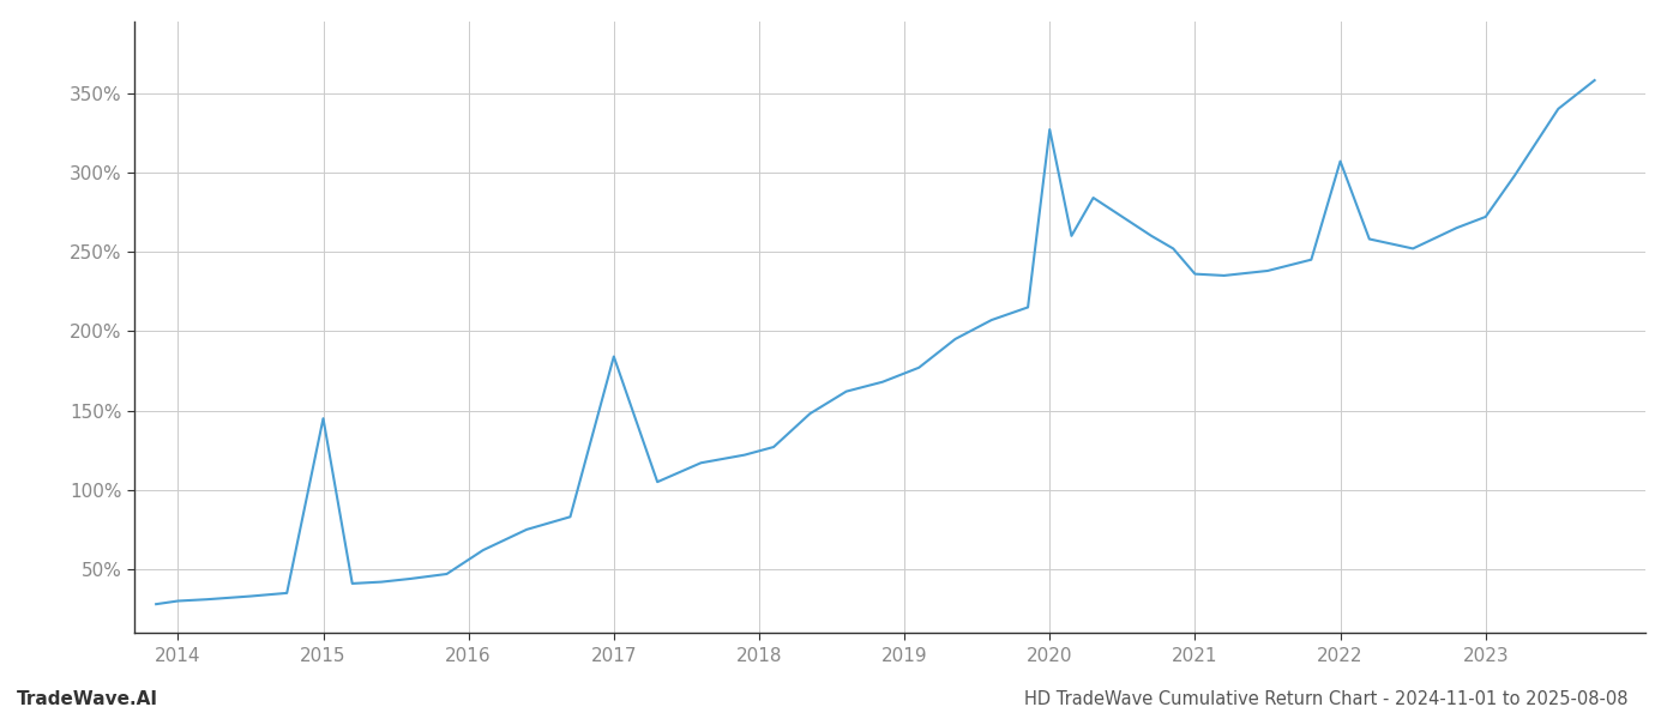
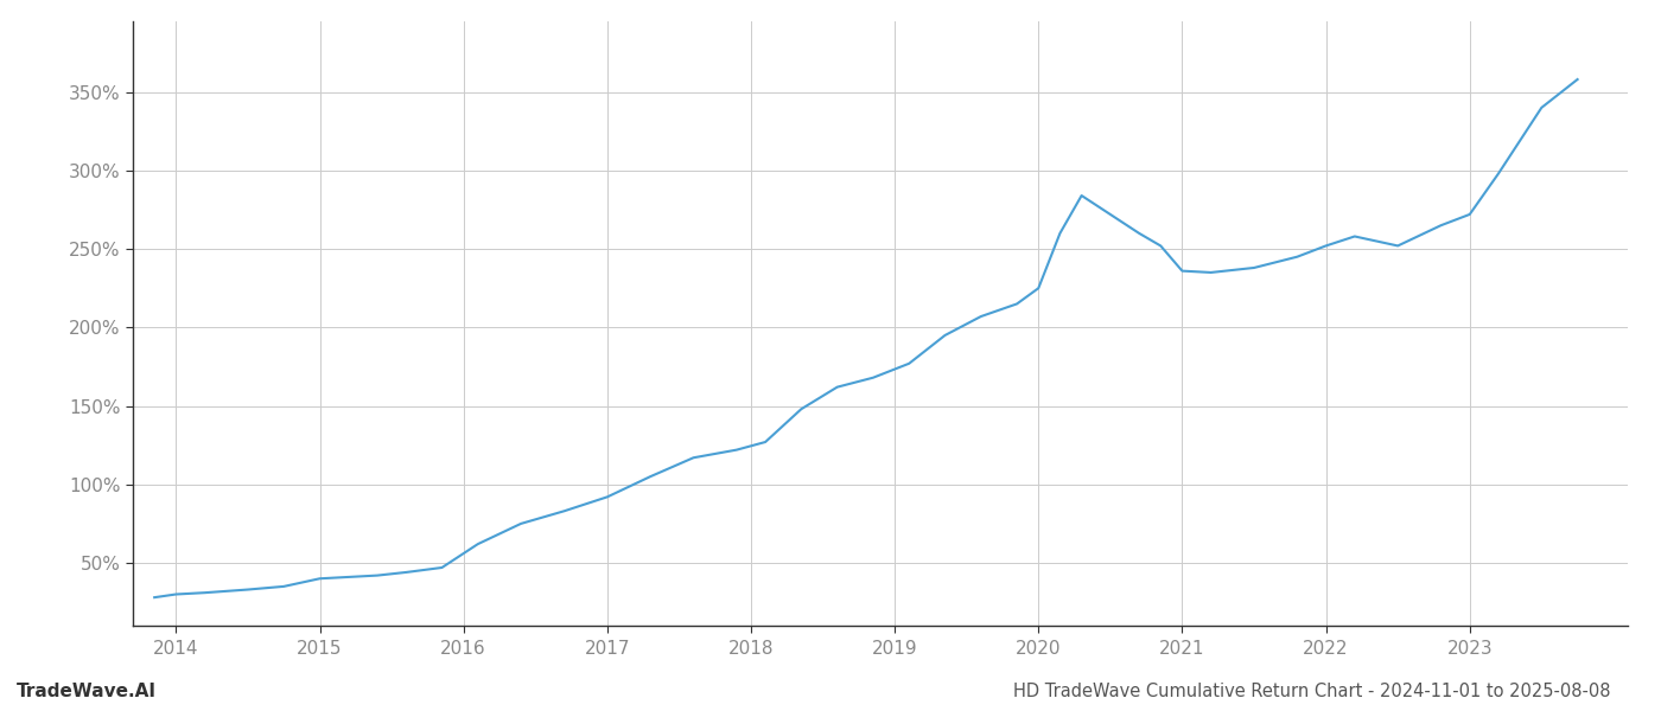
2015: 145% -> 40%
2017: 184% -> 92%
2020: 327% -> 225%
2022: 307% -> 252%
